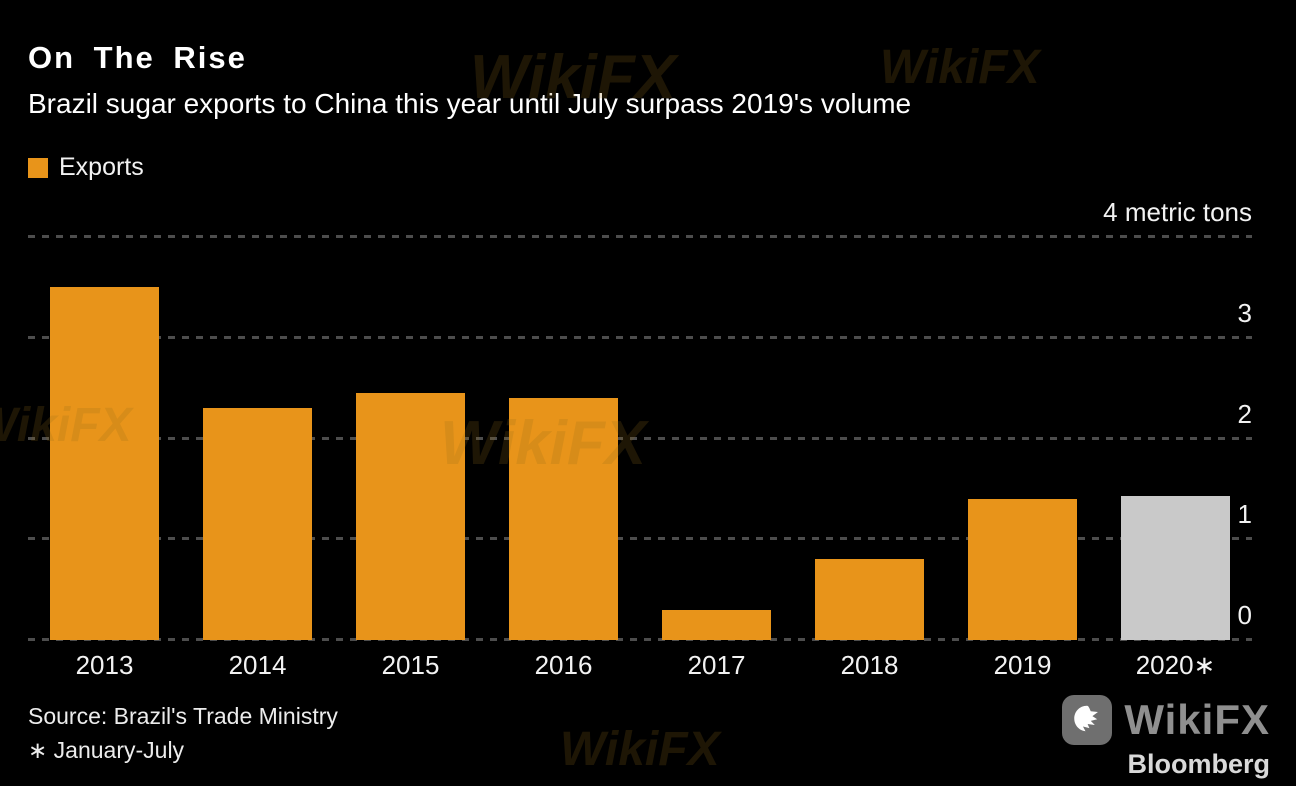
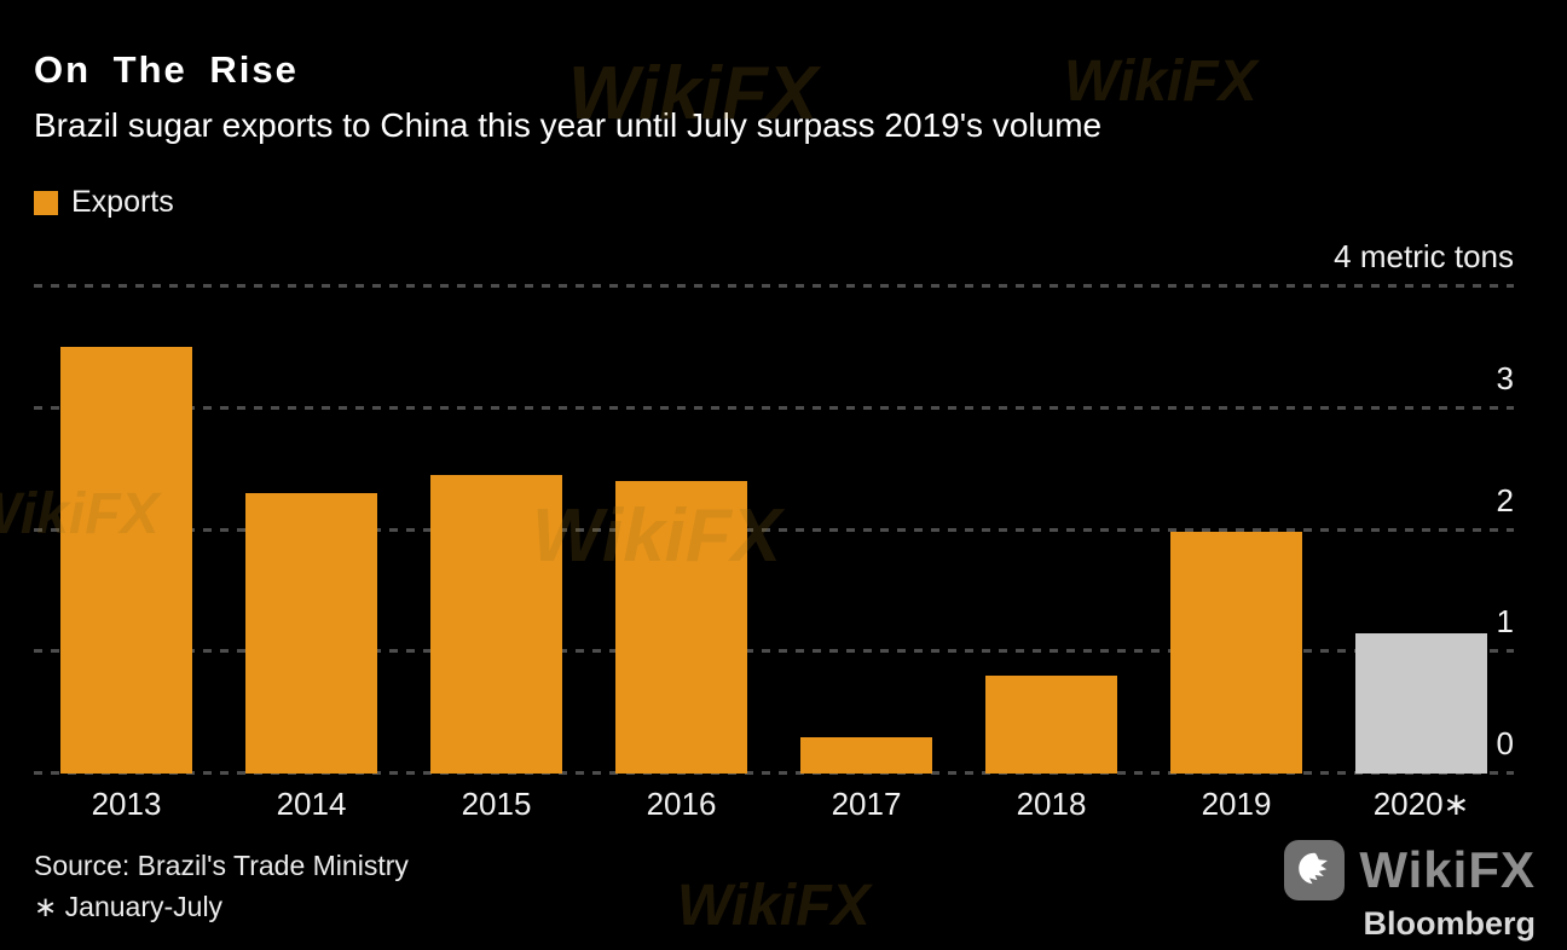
2019: 1.40 -> 1.99
2020∗: 1.43 -> 1.15
